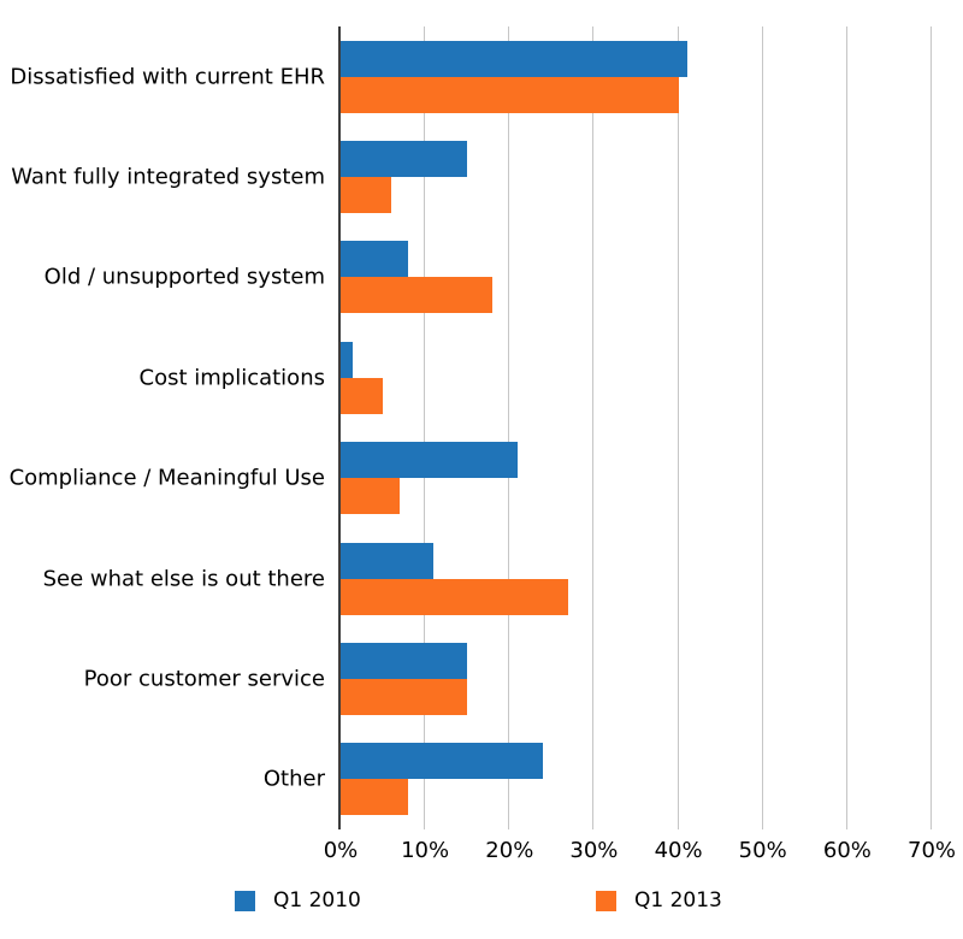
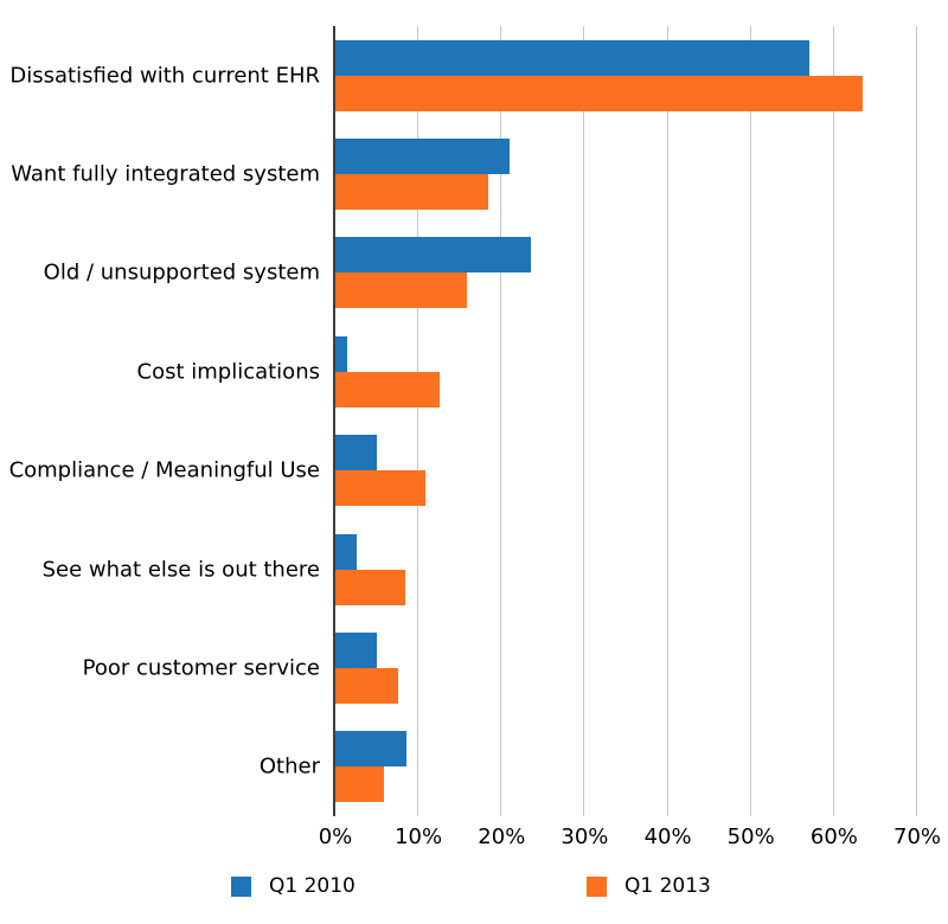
Q1 2010/Dissatisfied with current EHR: 41% -> 57%
Q1 2013/Dissatisfied with current EHR: 40% -> 64%
Q1 2010/Want fully integrated system: 15% -> 21%
Q1 2013/Want fully integrated system: 6% -> 18%
Q1 2010/Old / unsupported system: 8% -> 24%
Q1 2013/Old / unsupported system: 18% -> 16%
Q1 2013/Cost implications: 5% -> 12%
Q1 2010/Compliance / Meaningful Use: 21% -> 5%
Q1 2013/Compliance / Meaningful Use: 7% -> 11%
Q1 2010/See what else is out there: 11% -> 3%
Q1 2013/See what else is out there: 27% -> 8%
Q1 2010/Poor customer service: 15% -> 5%
Q1 2013/Poor customer service: 15% -> 8%
Q1 2010/Other: 24% -> 9%
Q1 2013/Other: 8% -> 6%
